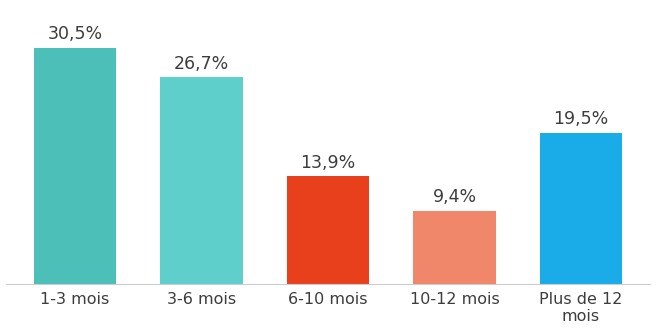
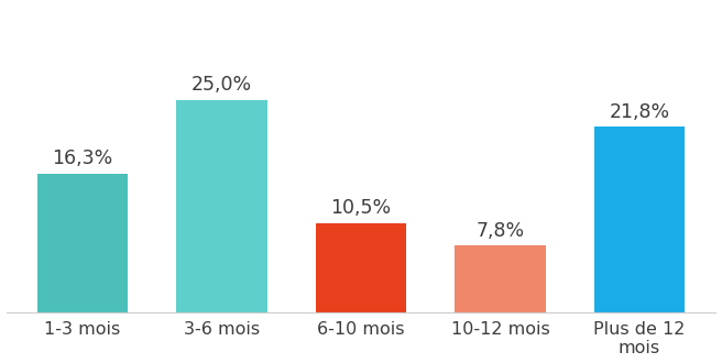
1-3 mois: 30,5% -> 16,3%
3-6 mois: 26,7% -> 25,0%
6-10 mois: 13,9% -> 10,5%
10-12 mois: 9,4% -> 7,8%
Plus de 12 mois: 19,5% -> 21,8%
